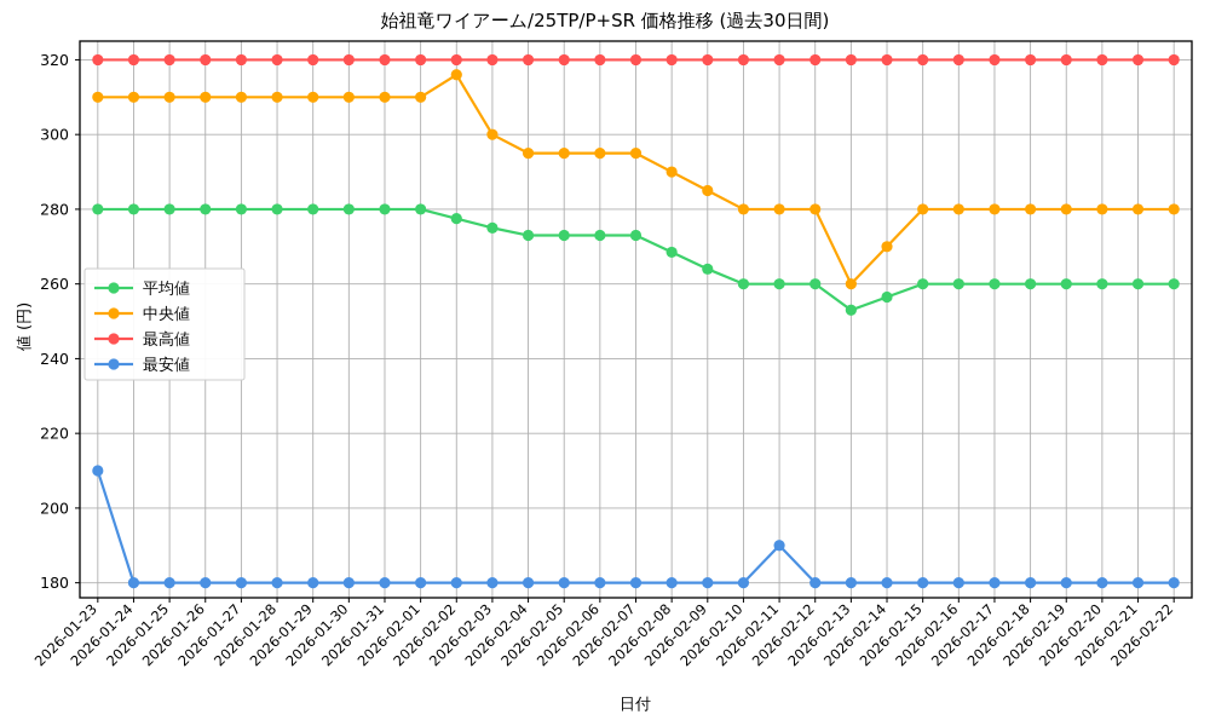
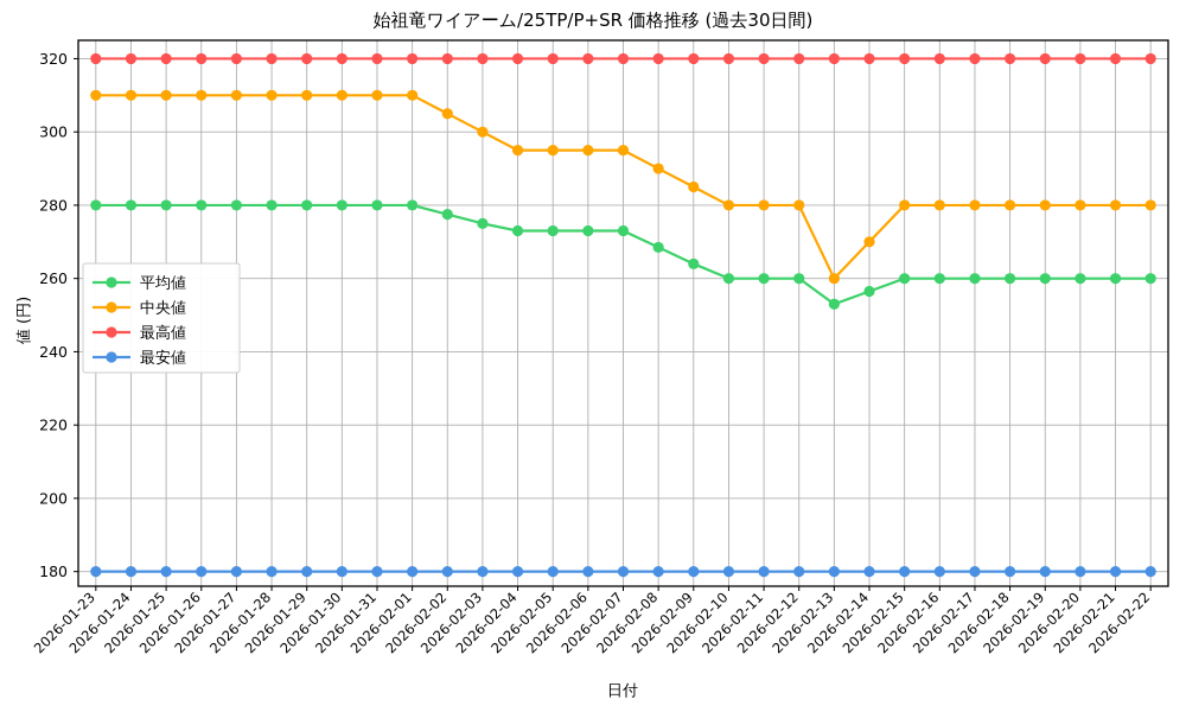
最安値/2026-01-23: 210 -> 180
中央値/2026-02-02: 316 -> 305
最安値/2026-02-11: 190 -> 180
